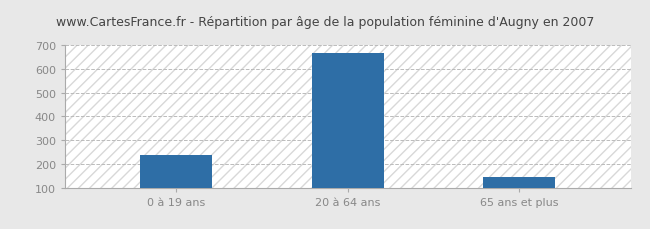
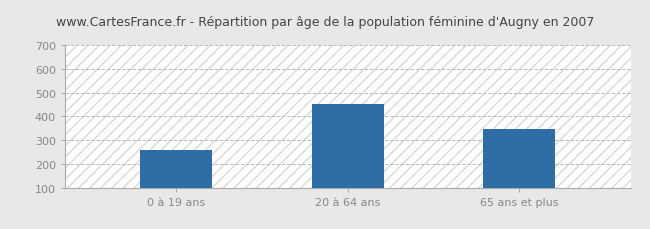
0 à 19 ans: 237 -> 260
20 à 64 ans: 668 -> 450
65 ans et plus: 143 -> 345
